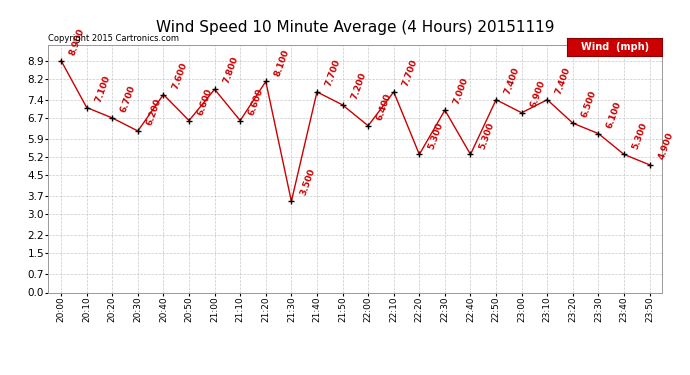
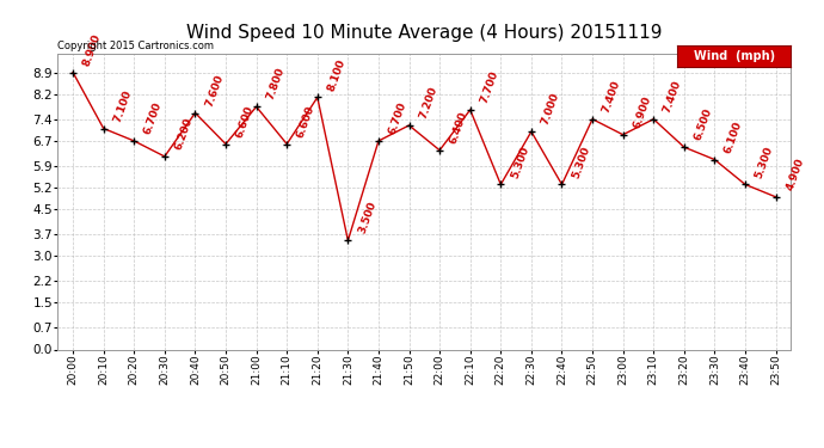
21:40: 7.700 -> 6.700
